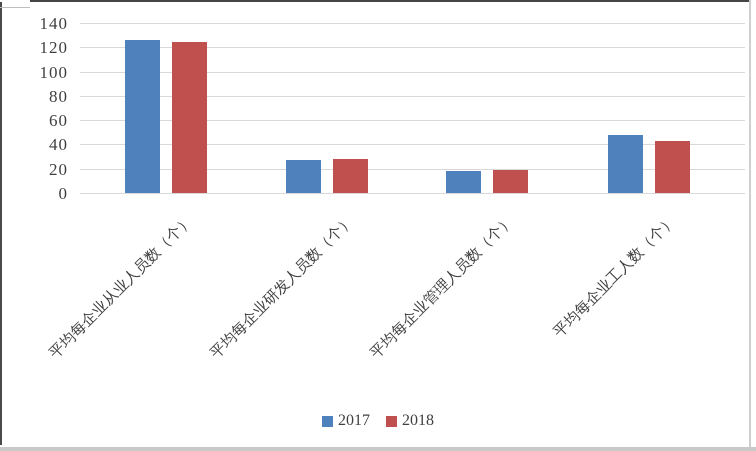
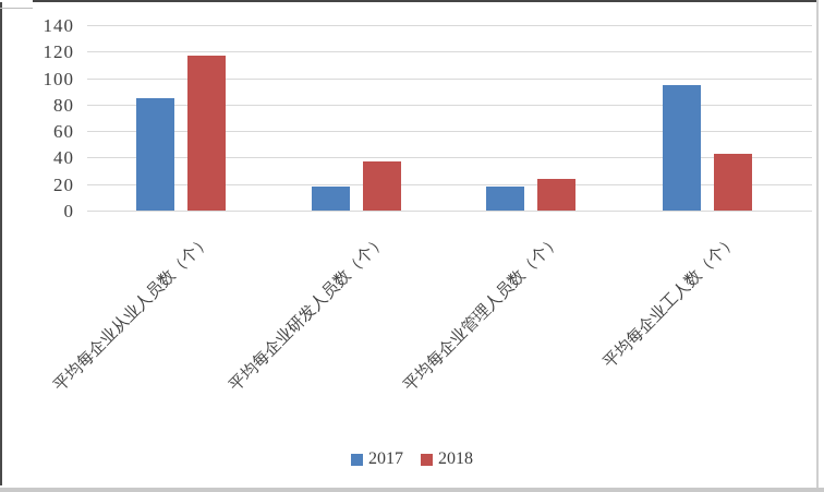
2017/平均每企业从业人员数（个）: 126 -> 85
2018/平均每企业从业人员数（个）: 124 -> 117
2017/平均每企业研发人员数（个）: 27 -> 18
2018/平均每企业研发人员数（个）: 28 -> 37
2018/平均每企业管理人员数（个）: 19 -> 24
2017/平均每企业工人数（个）: 48 -> 95
